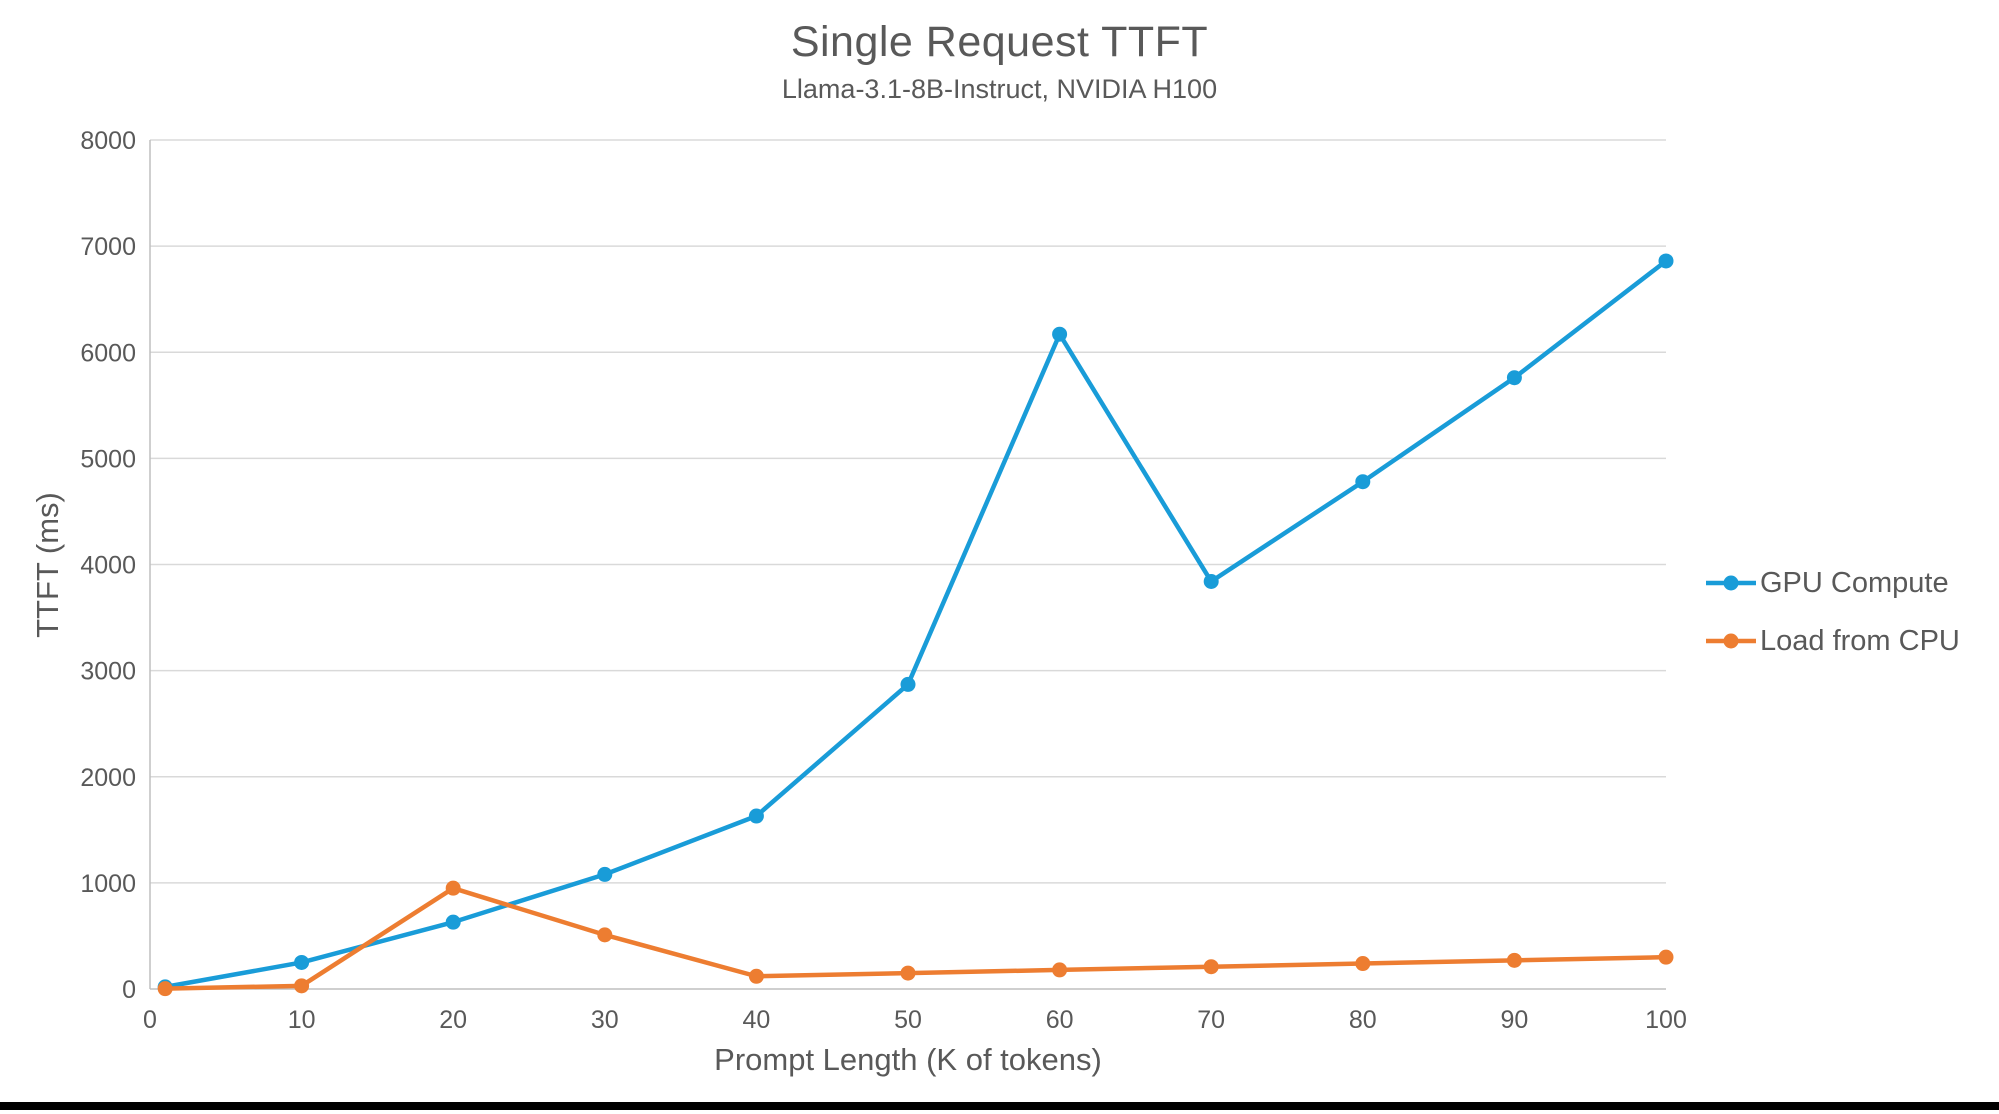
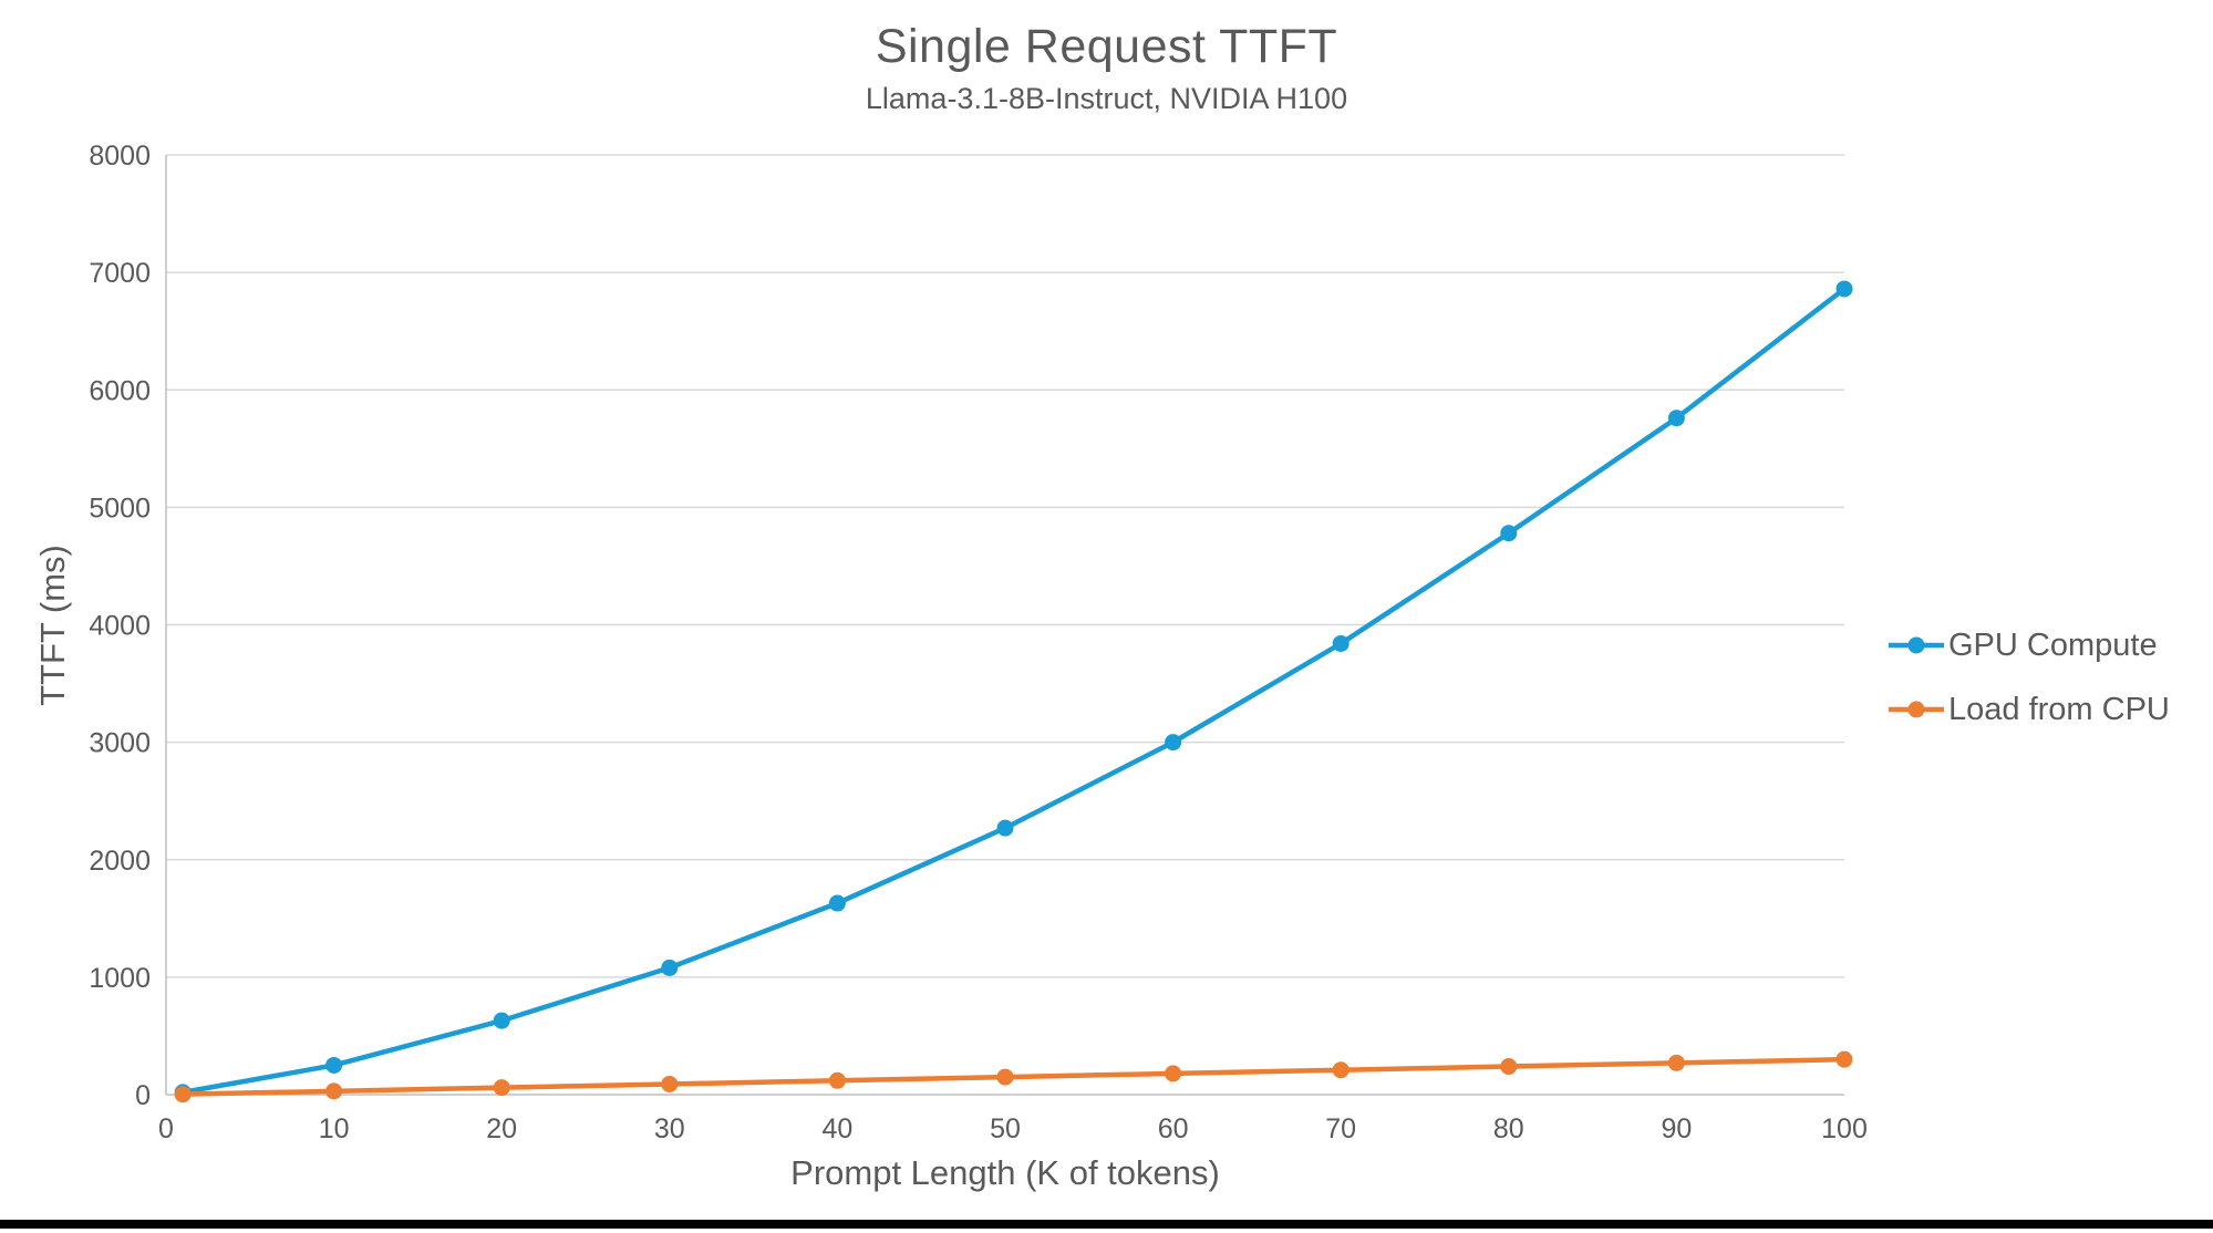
Load from CPU/20: 950 -> 60
Load from CPU/30: 510 -> 90
GPU Compute/50: 2870 -> 2270
GPU Compute/60: 6170 -> 3000
